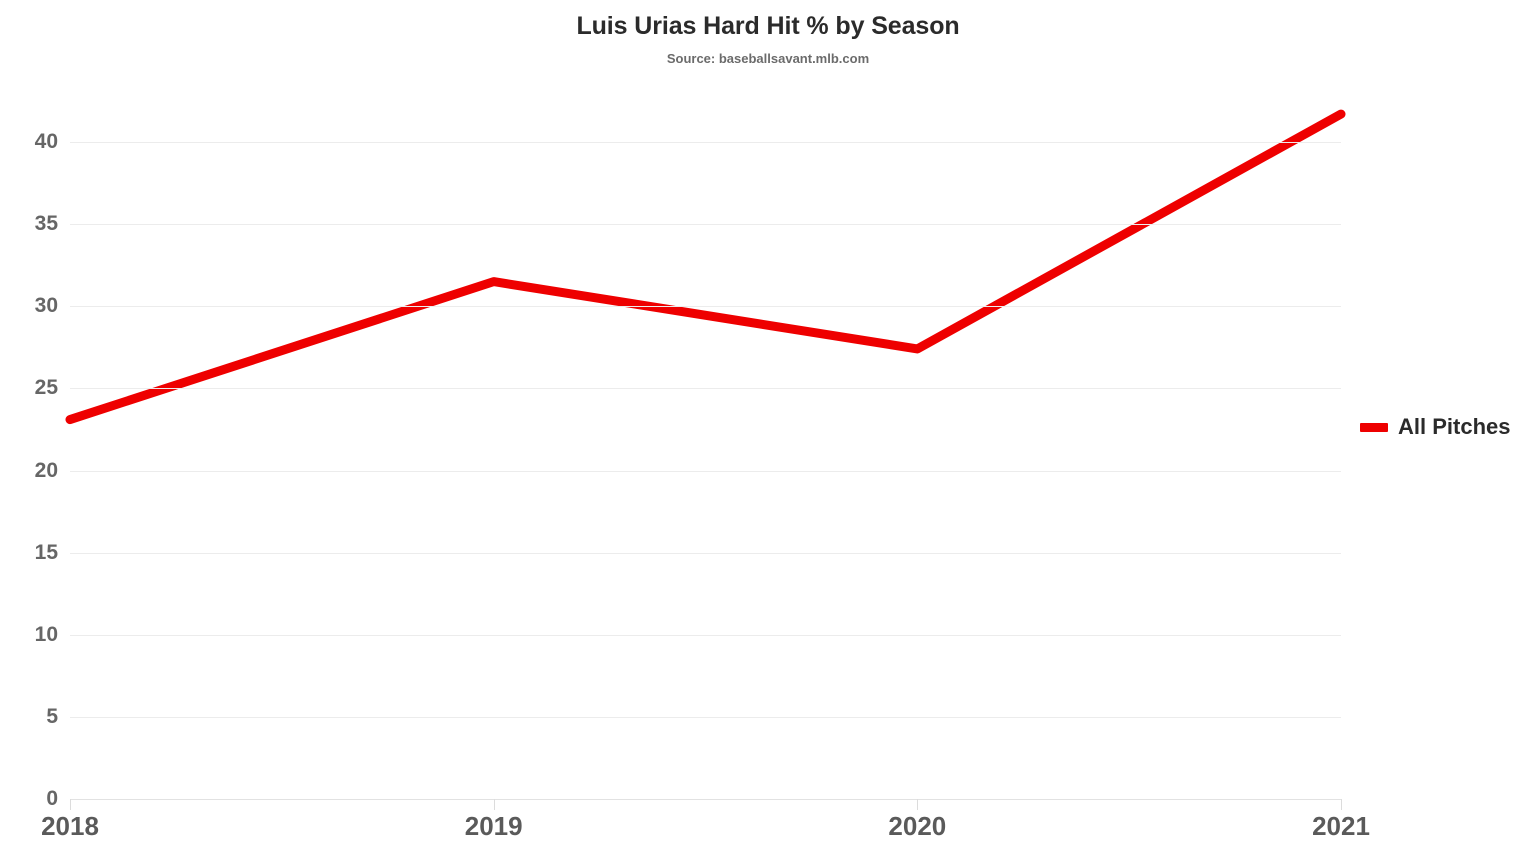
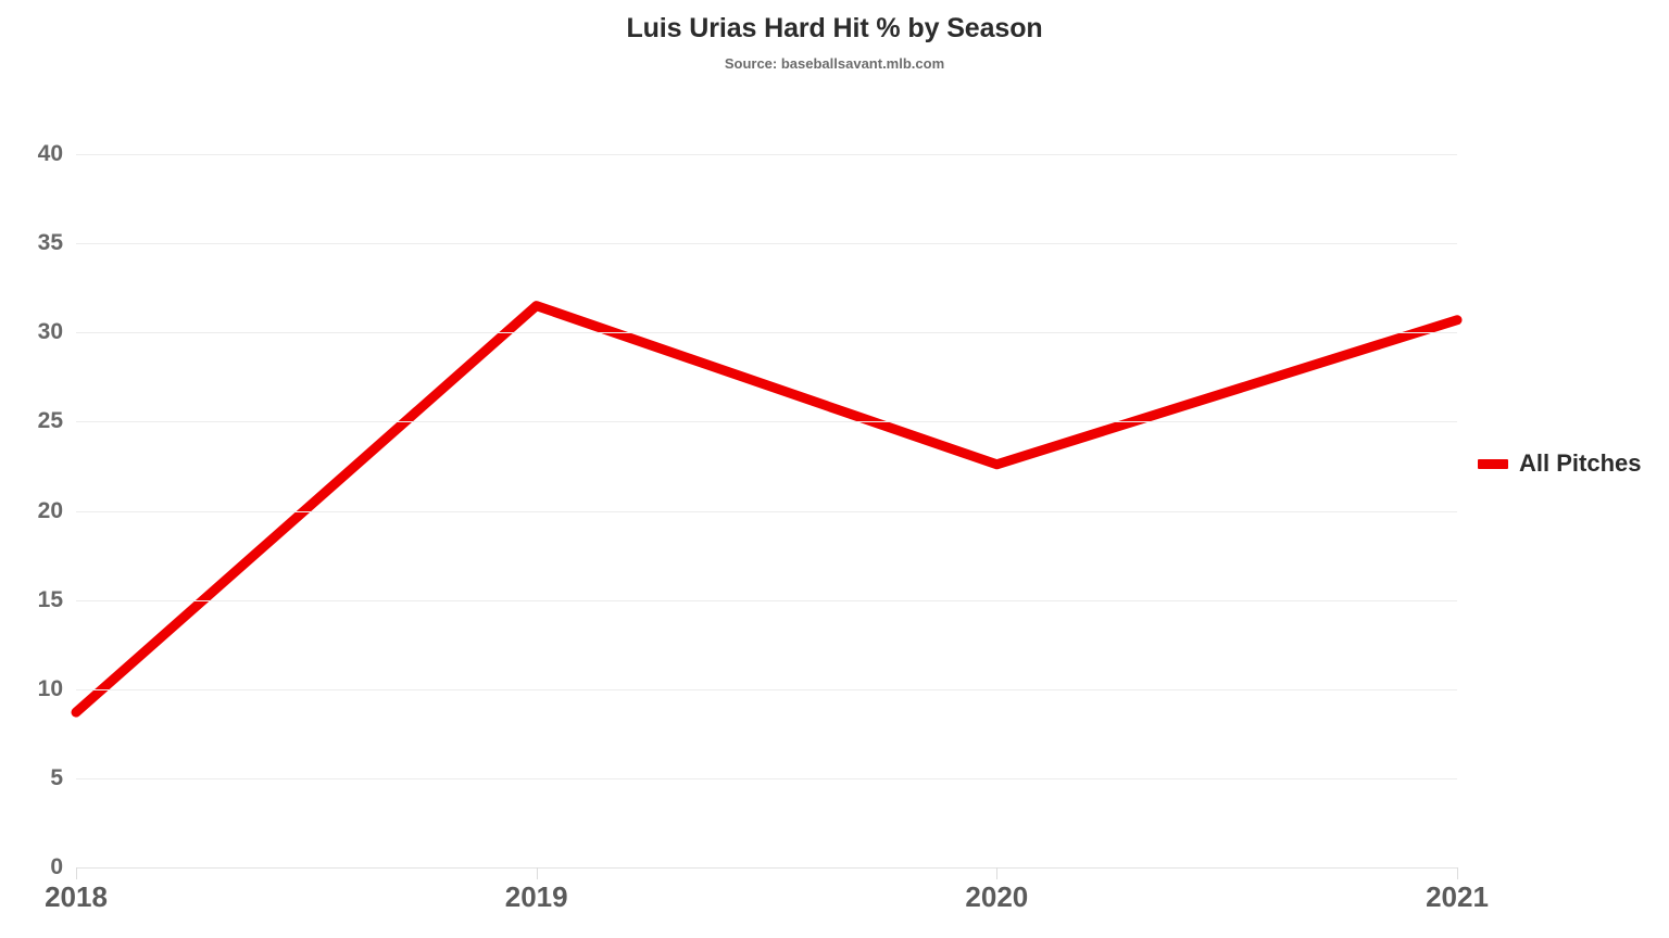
2018: 23.1 -> 8.7
2020: 27.4 -> 22.6
2021: 41.7 -> 30.7
